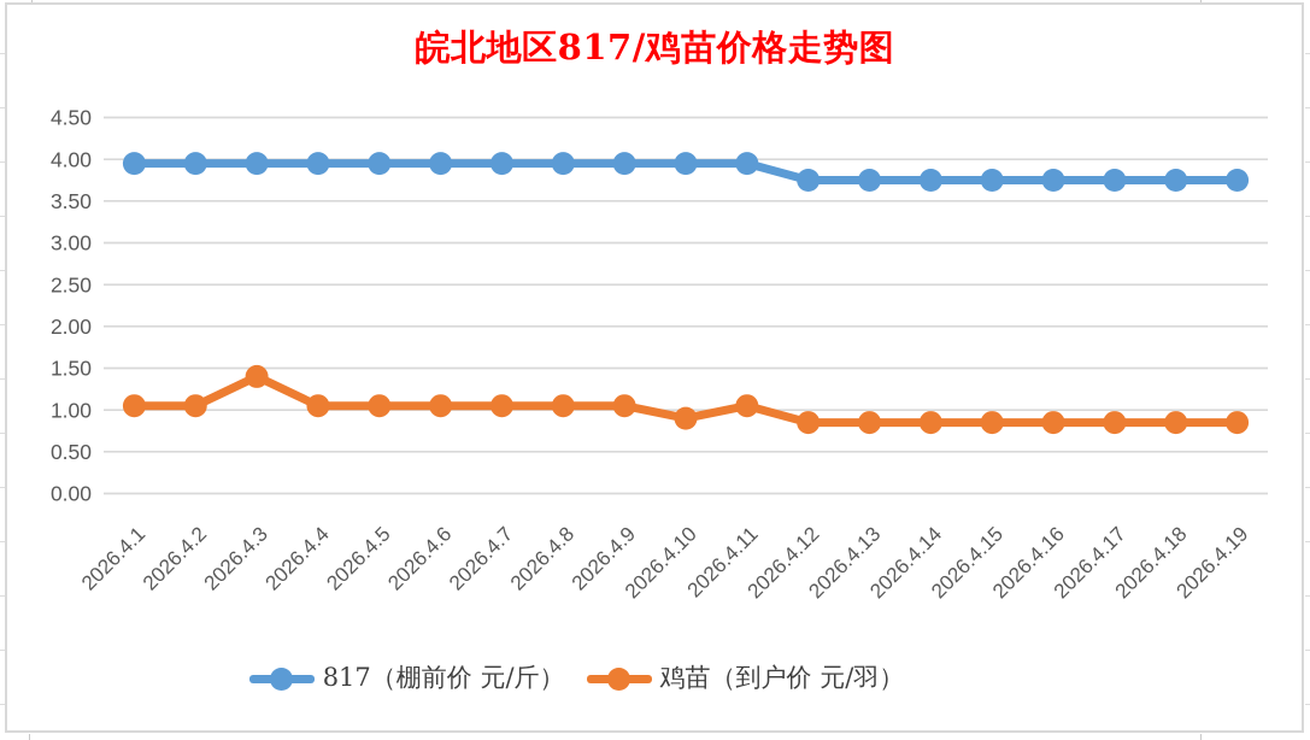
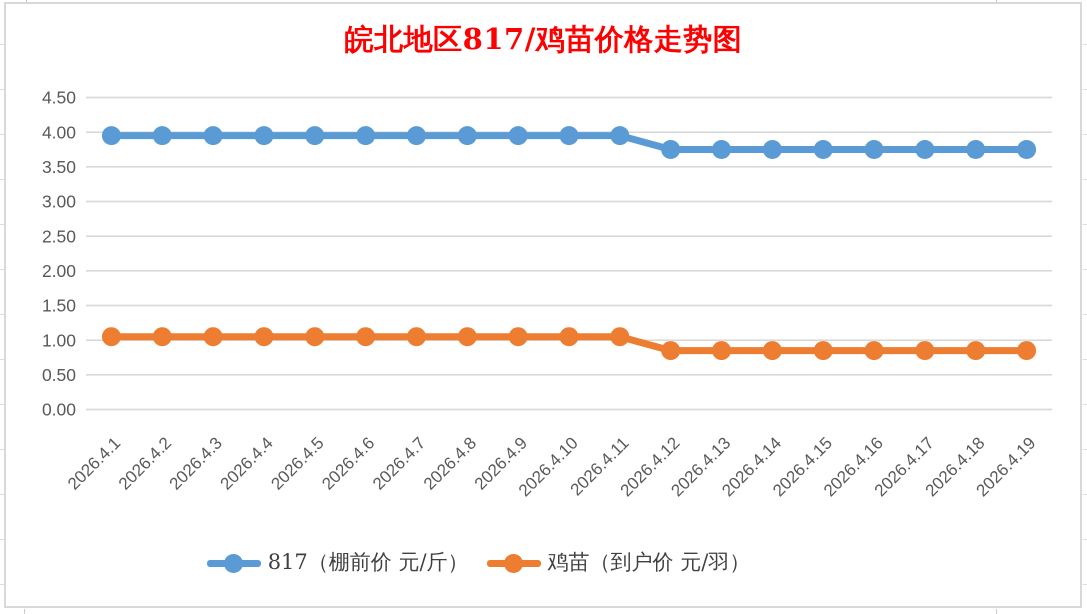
鸡苗（到户价 元/羽）/2026.4.3: 1.4 -> 1.1
鸡苗（到户价 元/羽）/2026.4.10: 0.9 -> 1.1
